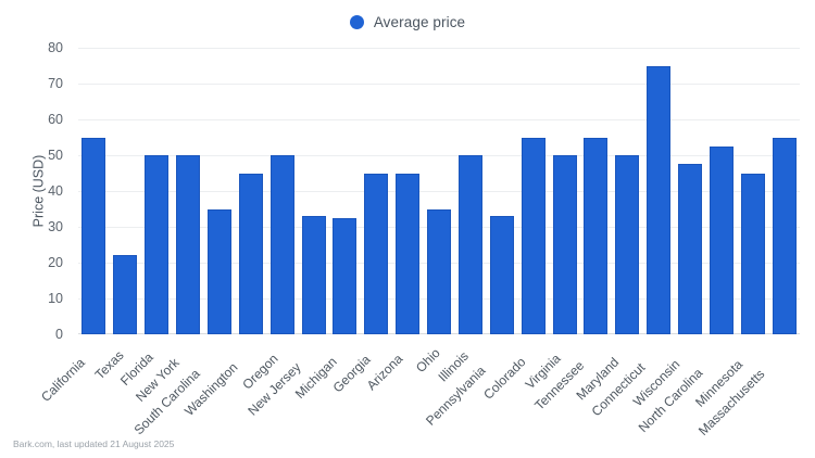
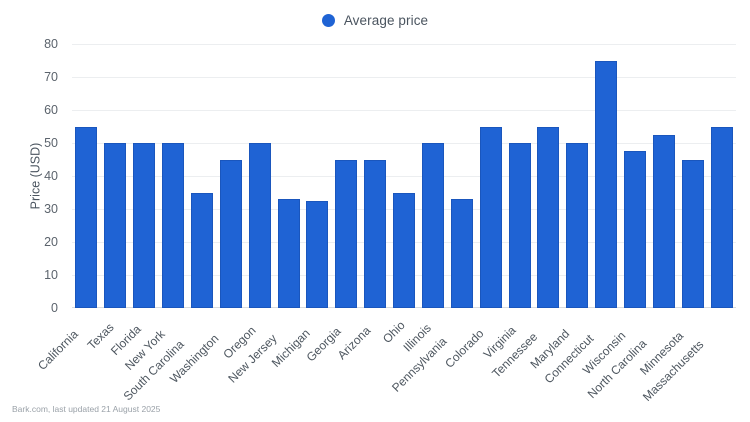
Texas: 22 -> 50
